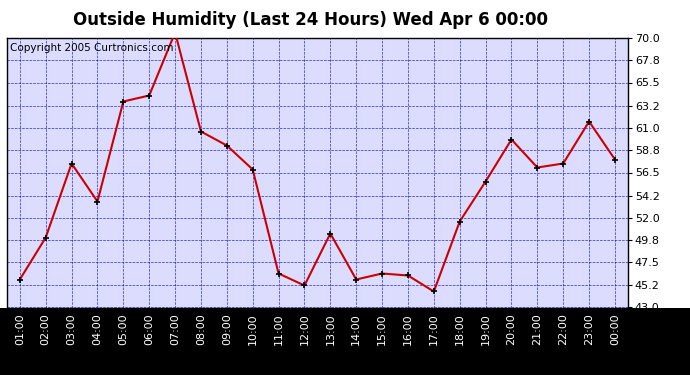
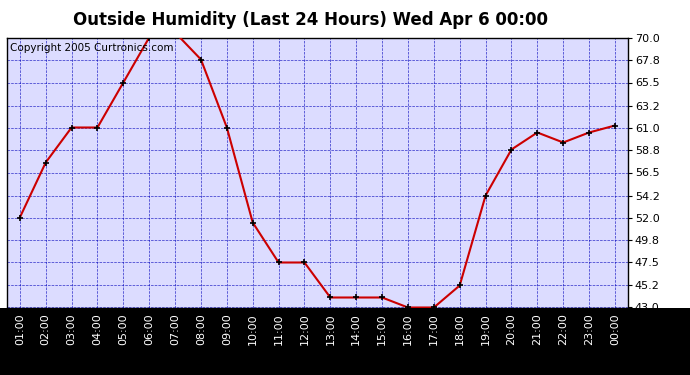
01:00: 45.8 -> 52.0
02:00: 50.0 -> 57.5
03:00: 57.4 -> 61.0
04:00: 53.6 -> 61.0
05:00: 63.6 -> 65.5
06:00: 64.2 -> 70.0
08:00: 60.6 -> 67.8
09:00: 59.2 -> 61.0
10:00: 56.8 -> 51.5
11:00: 46.4 -> 47.5
12:00: 45.2 -> 47.5
13:00: 50.4 -> 44.0
14:00: 45.8 -> 44.0
15:00: 46.4 -> 44.0
16:00: 46.2 -> 43.0
17:00: 44.6 -> 43.0
18:00: 51.6 -> 45.2
19:00: 55.6 -> 54.2
20:00: 59.8 -> 58.8
21:00: 57.0 -> 60.5
22:00: 57.4 -> 59.5
23:00: 61.6 -> 60.5
00:00: 57.8 -> 61.2
